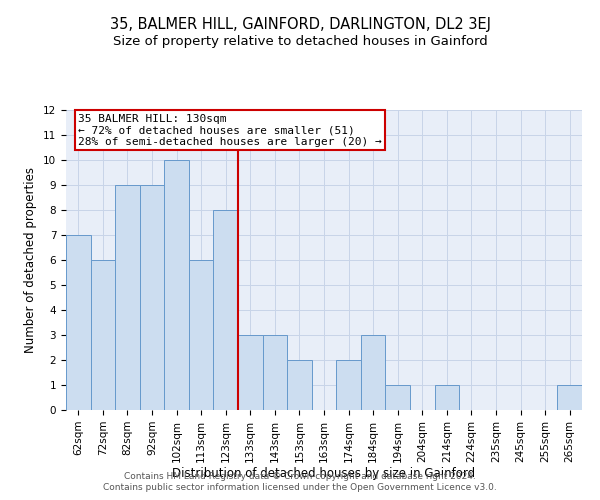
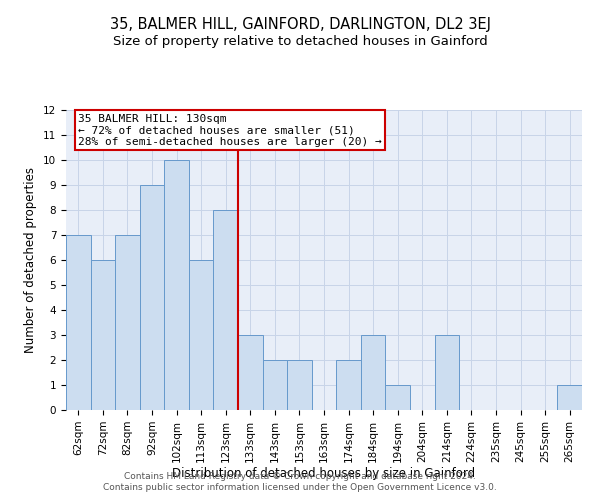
82sqm: 9 -> 7
143sqm: 3 -> 2
214sqm: 1 -> 3
